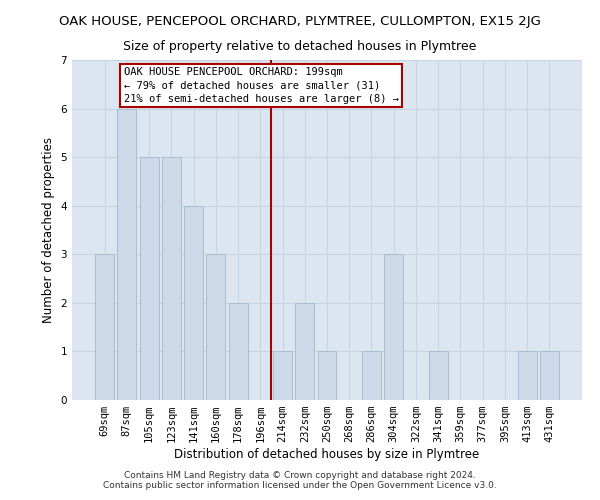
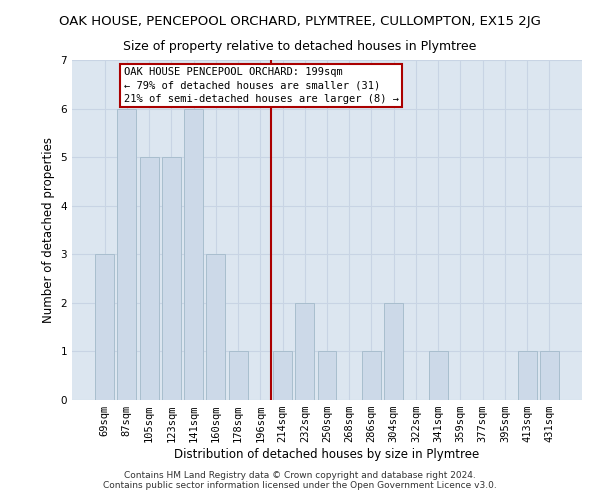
141sqm: 4 -> 6
178sqm: 2 -> 1
304sqm: 3 -> 2
